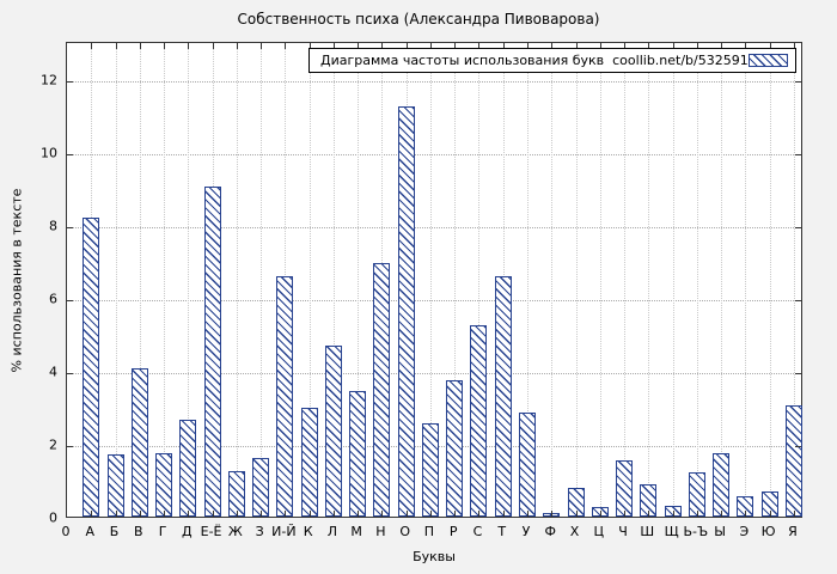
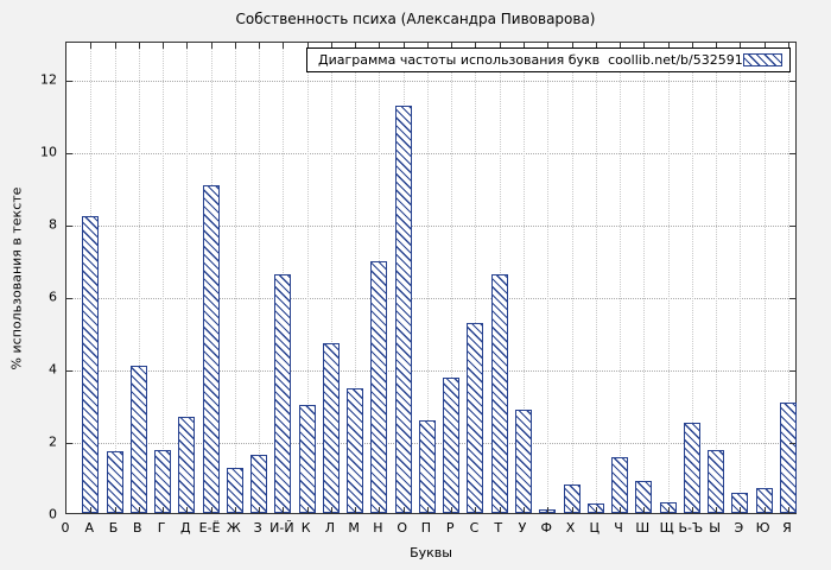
Ь-Ъ: 1.2 -> 2.5
